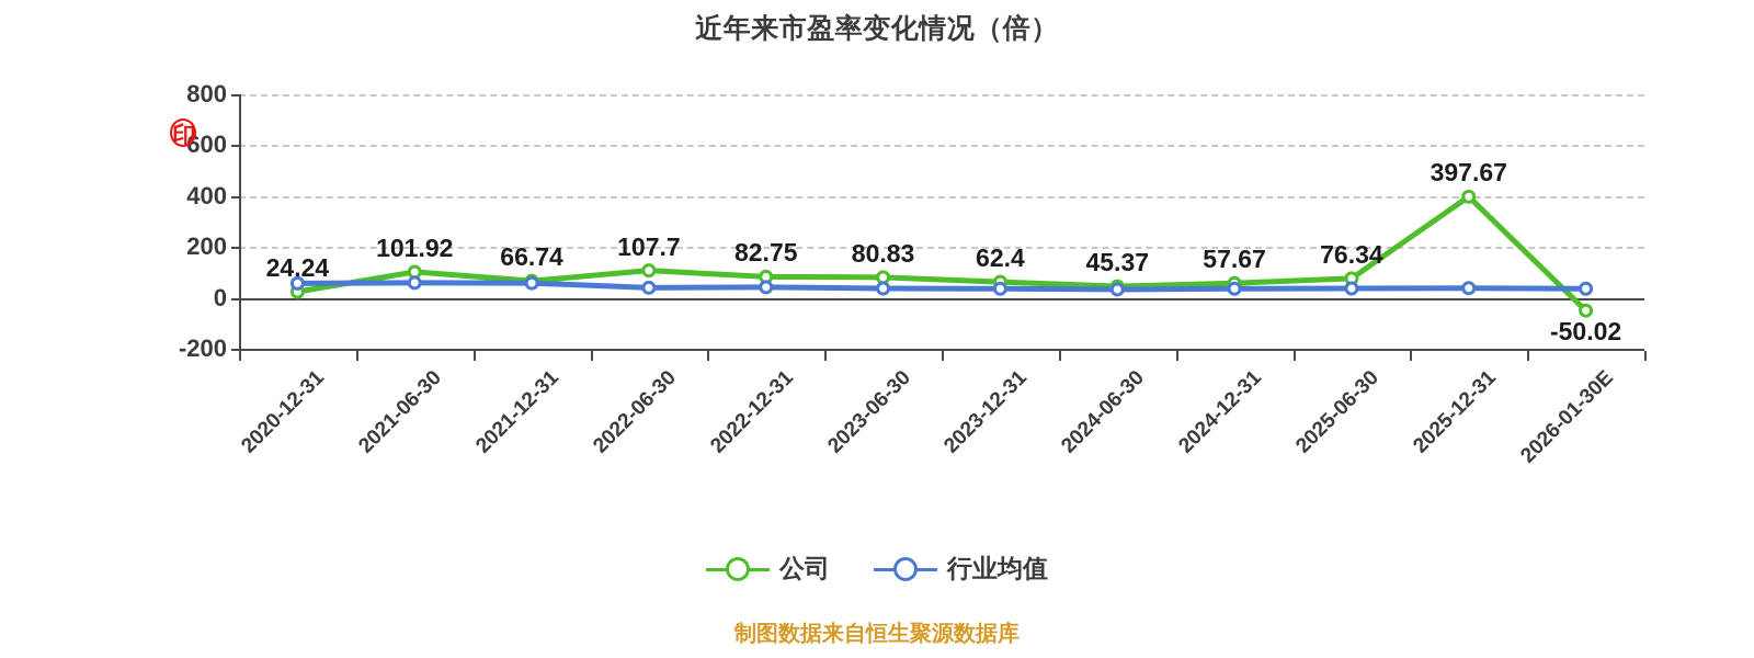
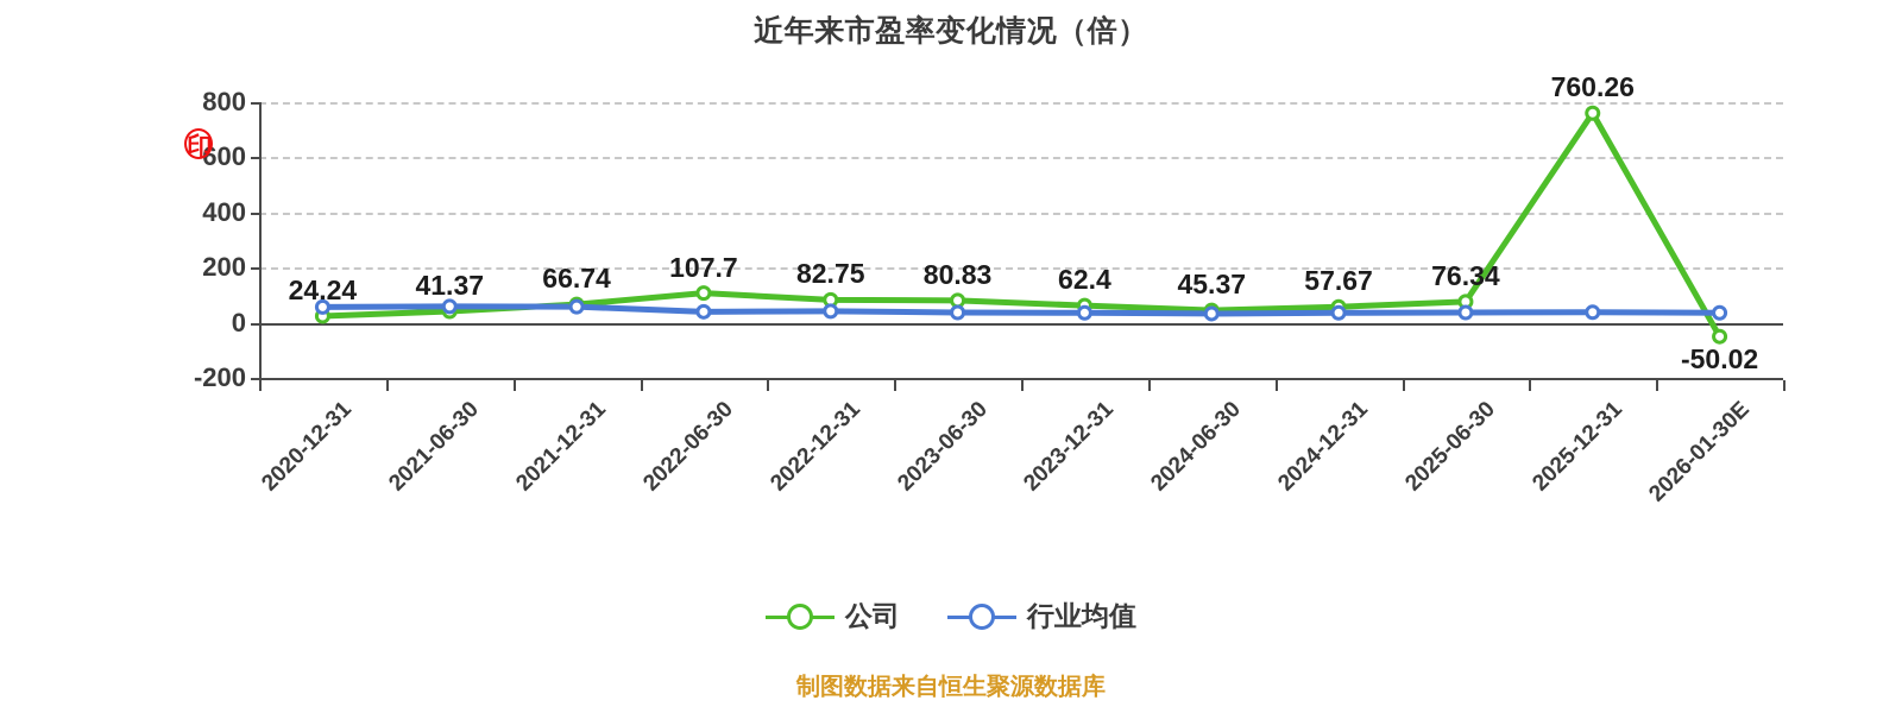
公司/2021-06-30: 101.92 -> 41.37
公司/2025-12-31: 397.67 -> 760.26
